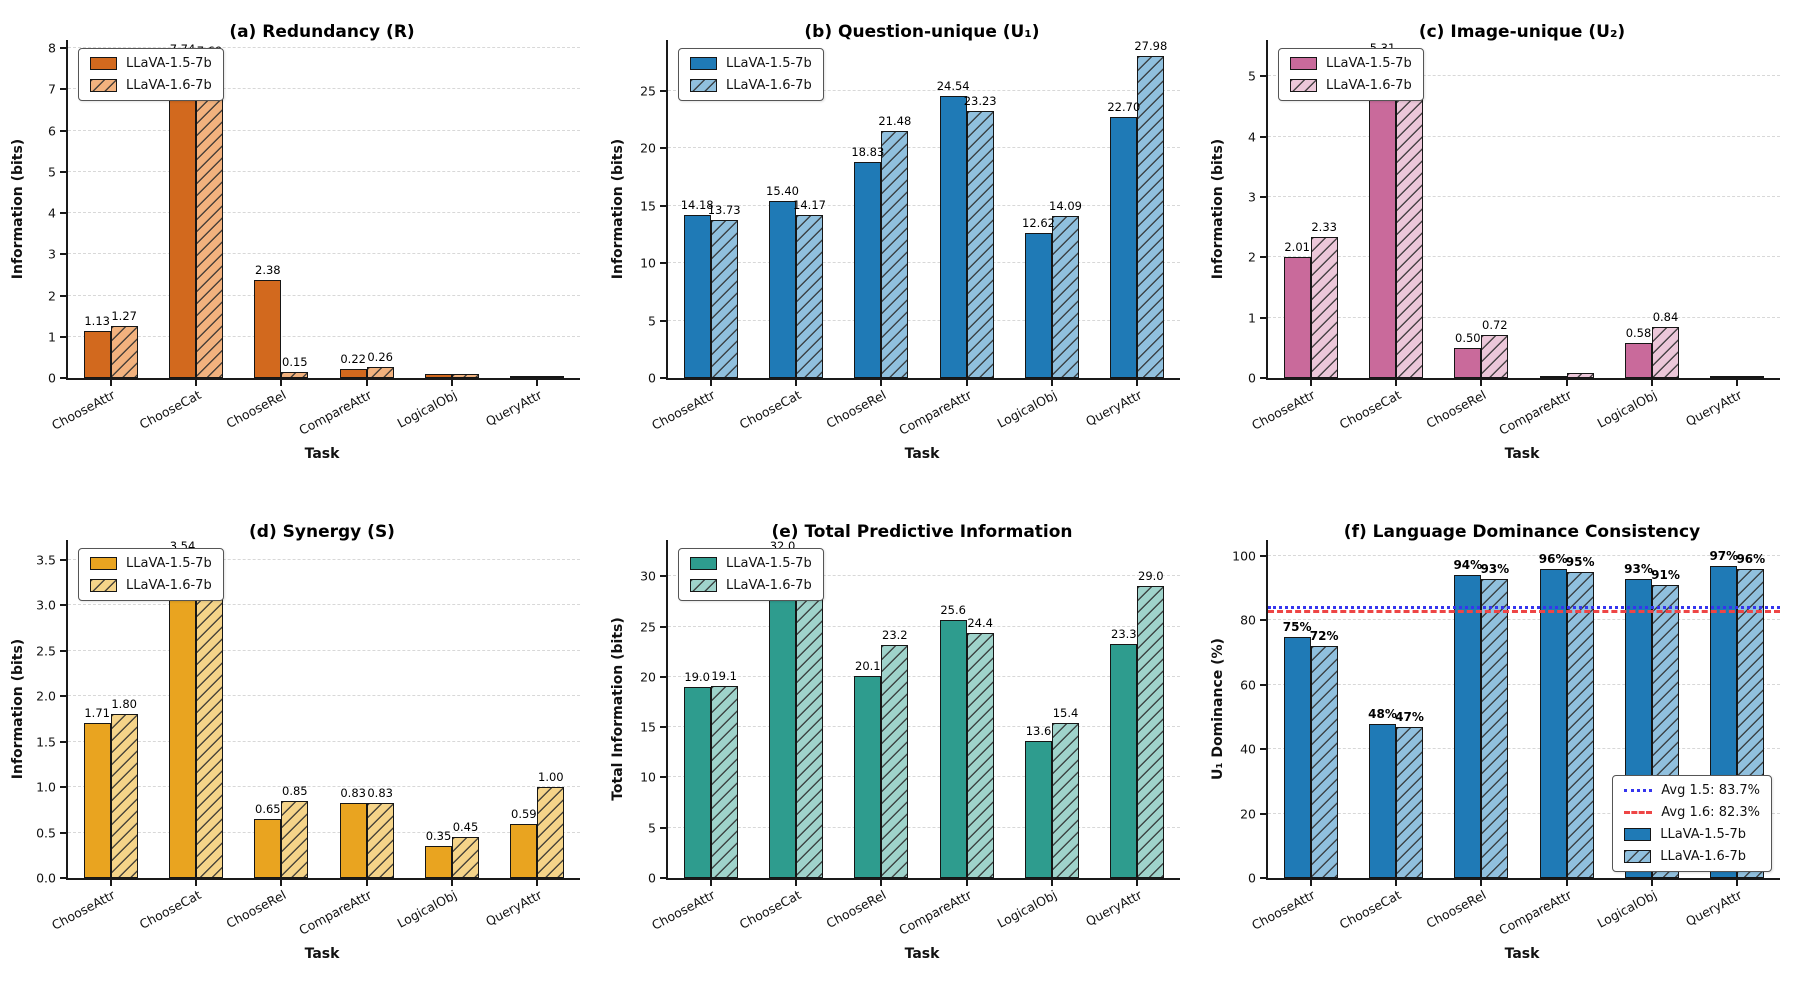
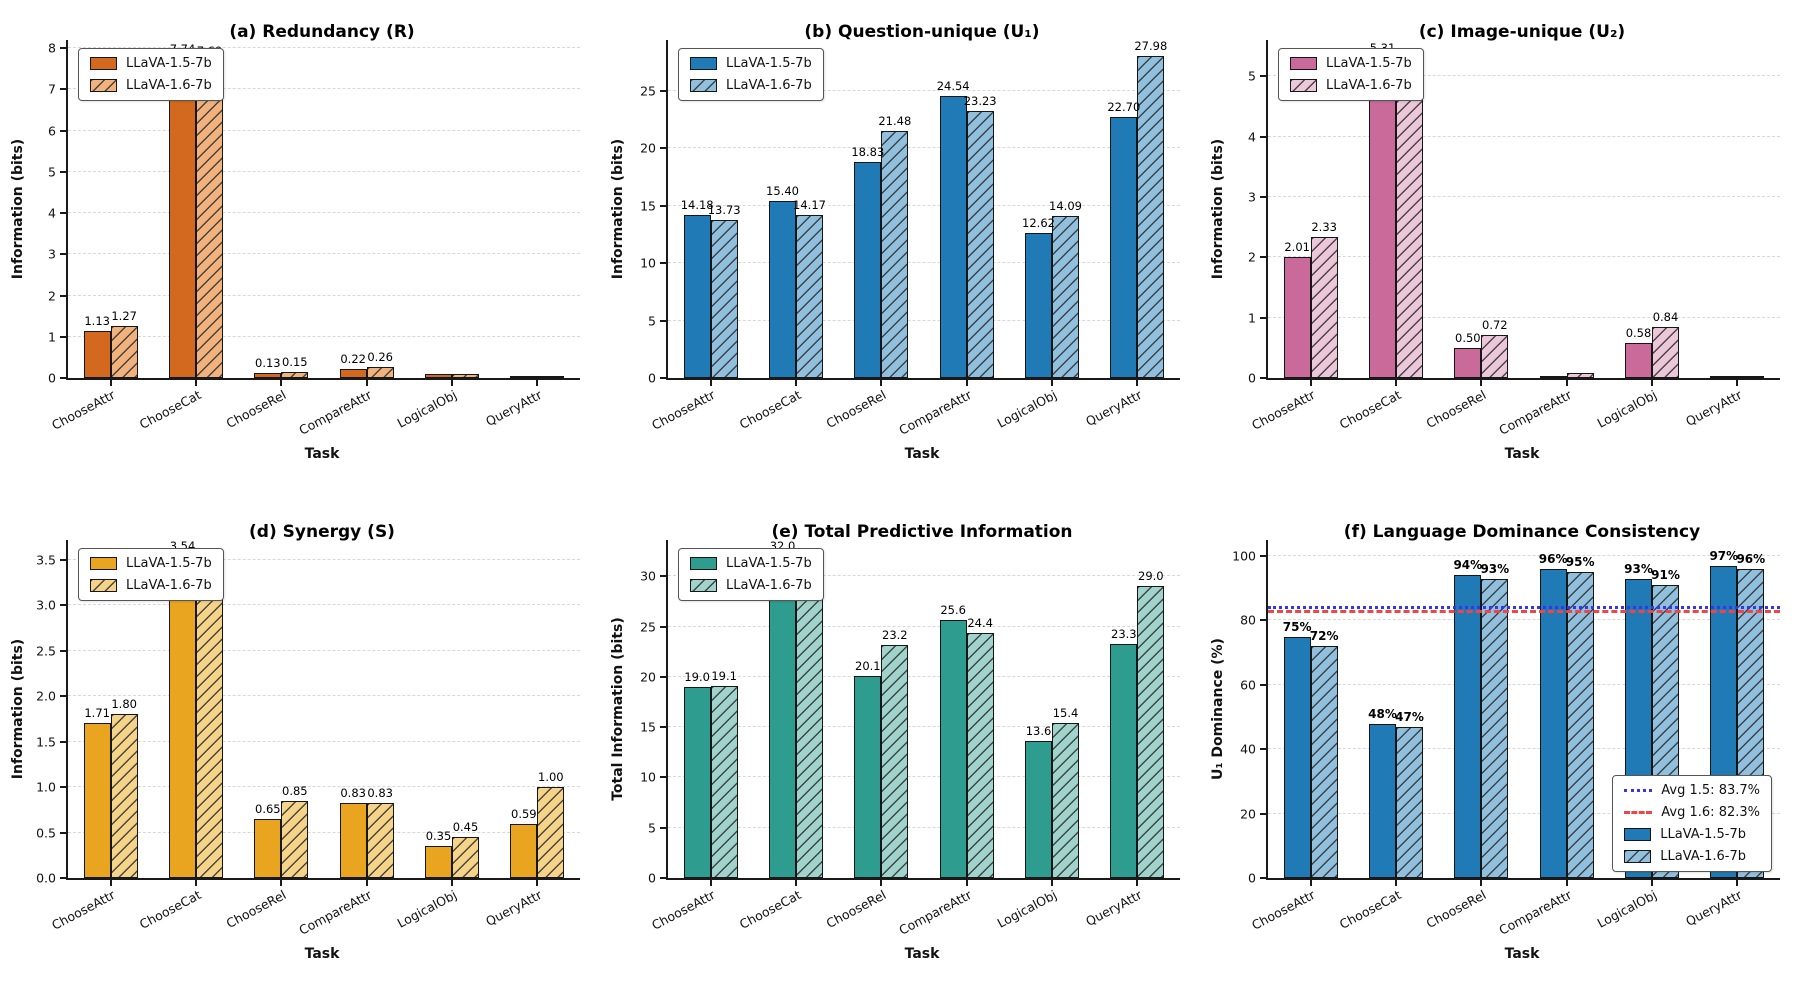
(a) Redundancy (R)/LLaVA-1.5-7b/ChooseRel: 2.38 -> 0.13
